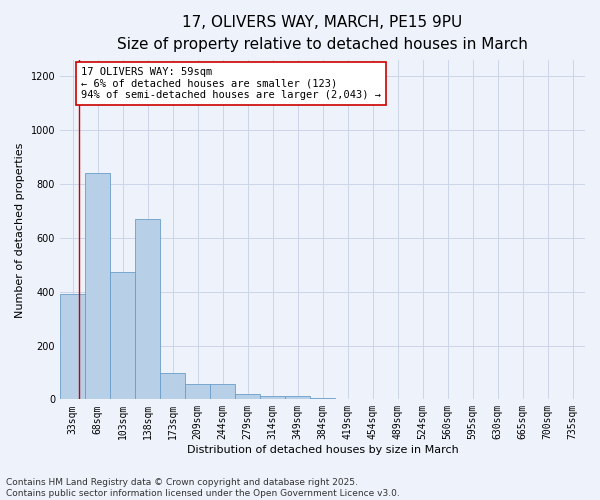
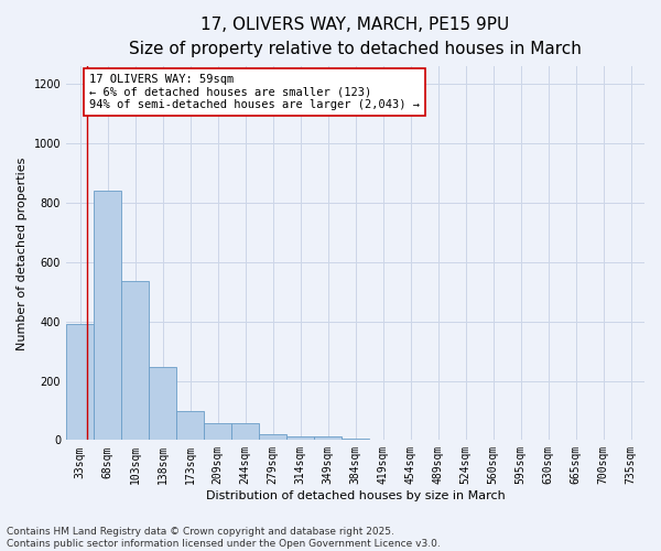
103sqm: 475 -> 535
138sqm: 670 -> 248
